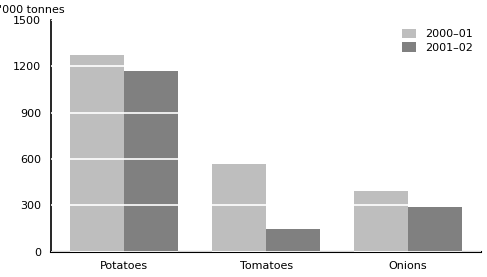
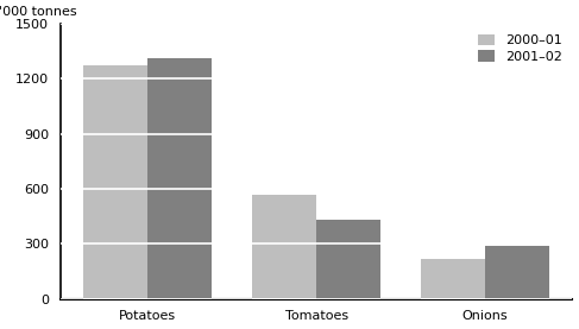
2001–02/Potatoes: 1170 -> 1310
2001–02/Tomatoes: 150 -> 430
2000–01/Onions: 390 -> 220
